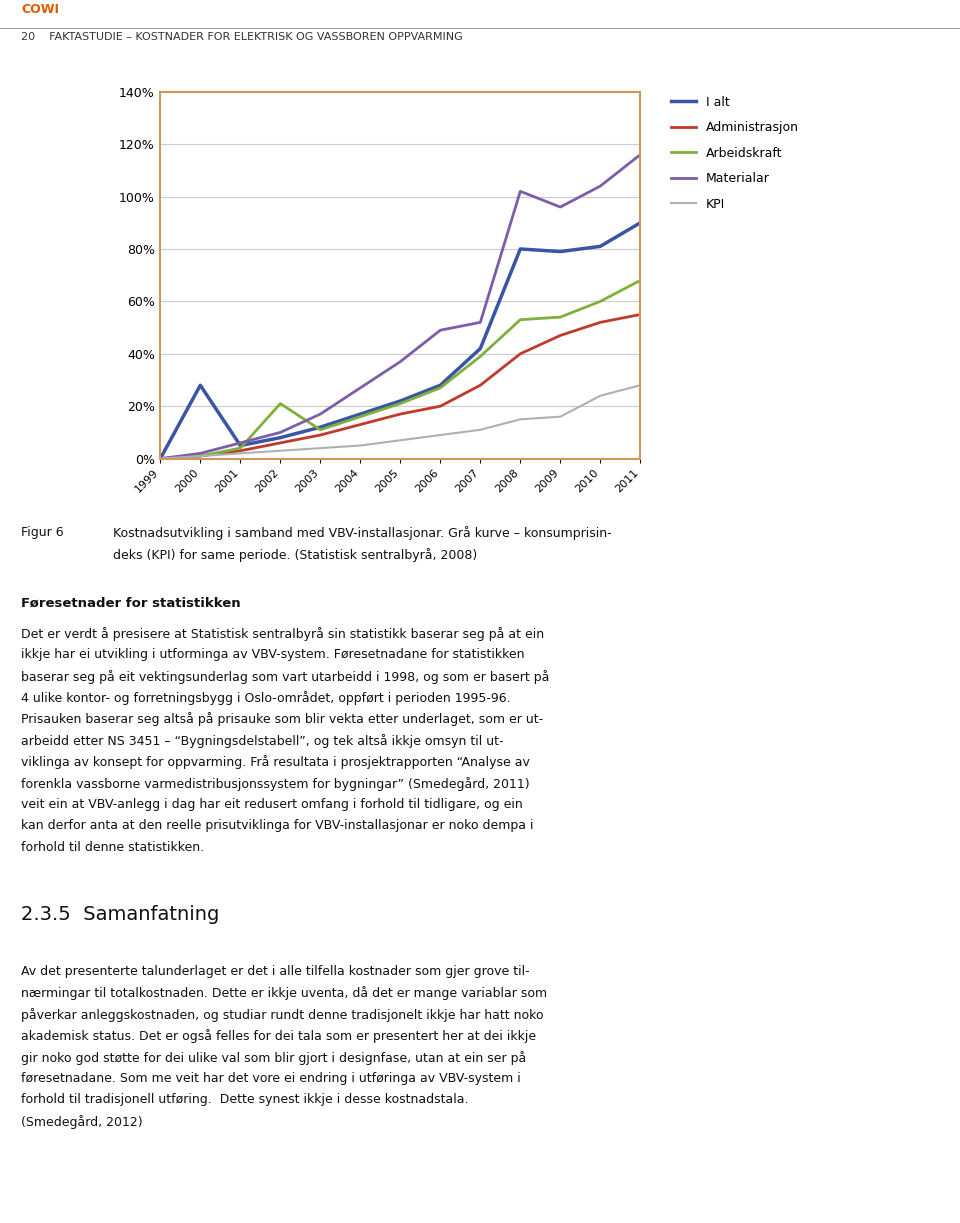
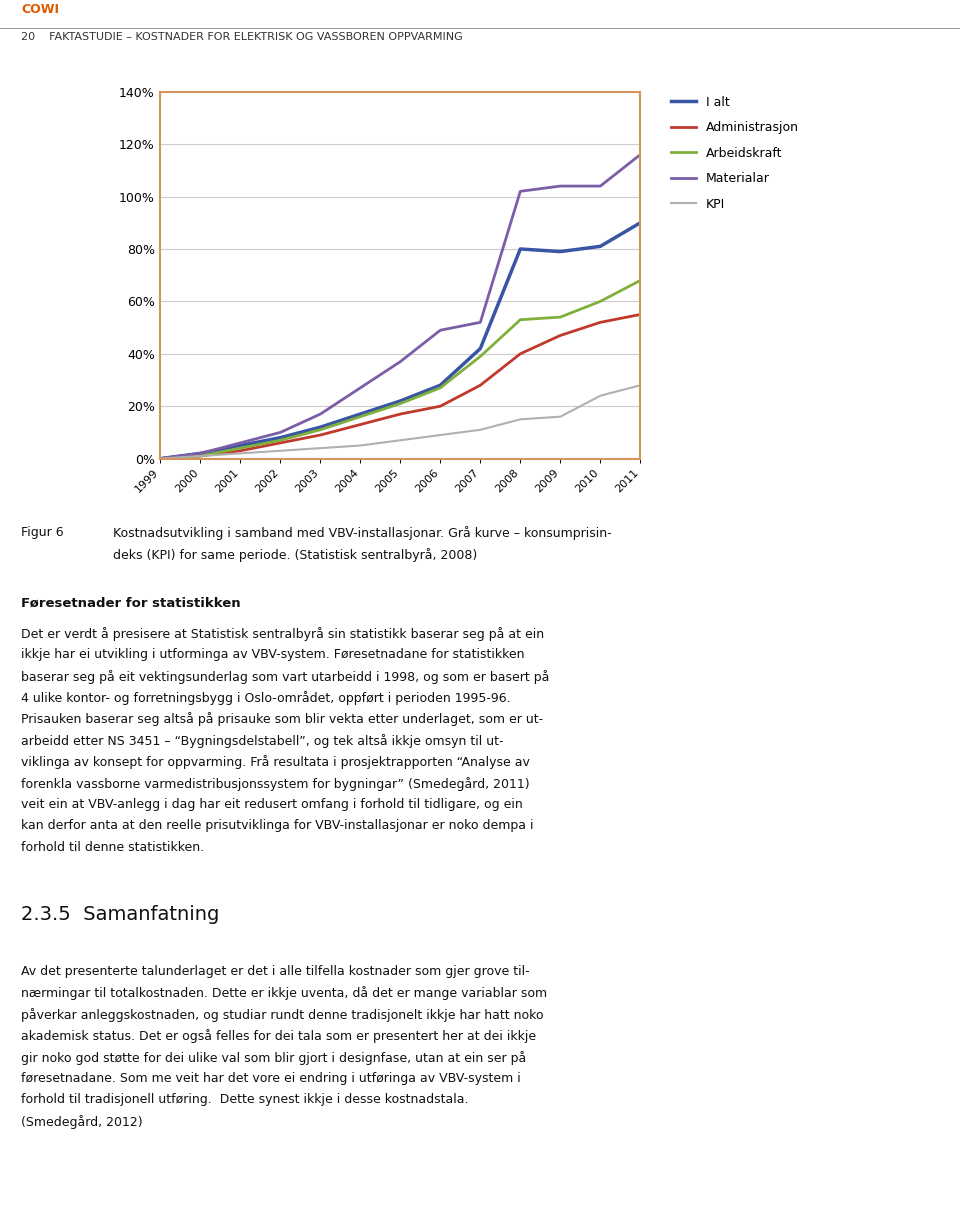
I alt/2000: 28% -> 2%
Arbeidskraft/2002: 21% -> 7%
Materialar/2009: 96% -> 104%
